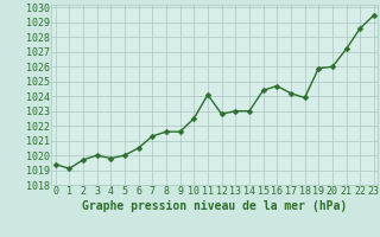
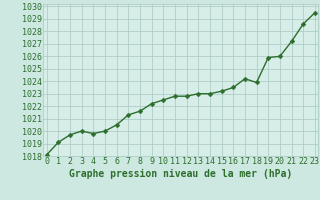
0: 1019.4 -> 1018.1
9: 1021.6 -> 1022.2
11: 1024.1 -> 1022.8
15: 1024.4 -> 1023.2
16: 1024.7 -> 1023.5
